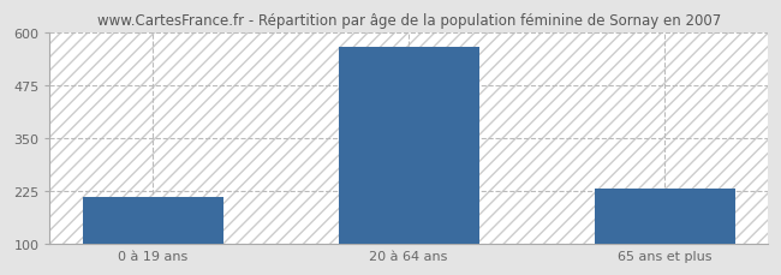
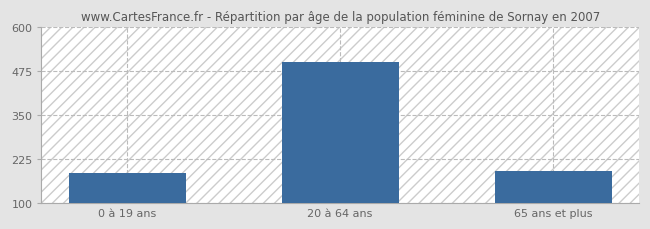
0 à 19 ans: 210 -> 185
20 à 64 ans: 565 -> 500
65 ans et plus: 230 -> 190
